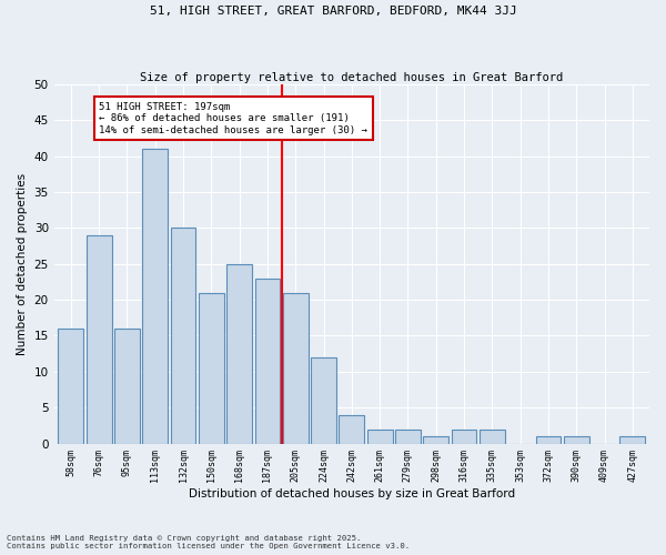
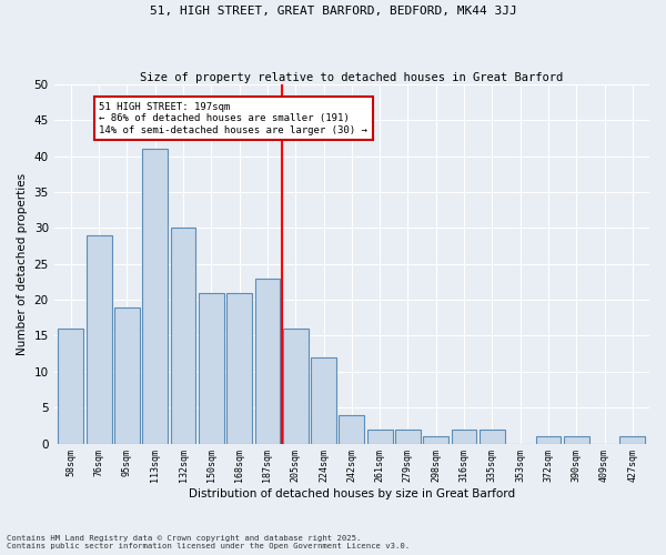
95sqm: 16 -> 19
168sqm: 25 -> 21
205sqm: 21 -> 16
